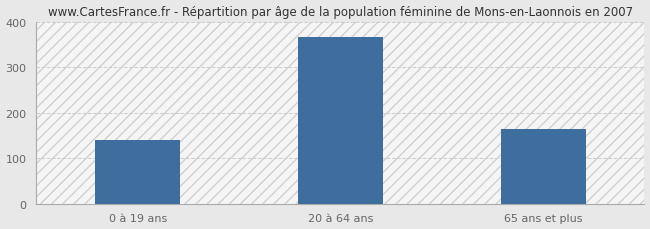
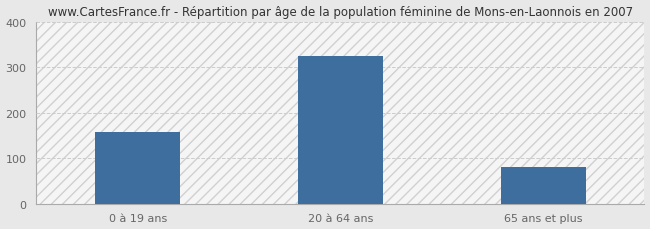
0 à 19 ans: 140 -> 158
20 à 64 ans: 365 -> 325
65 ans et plus: 165 -> 80
